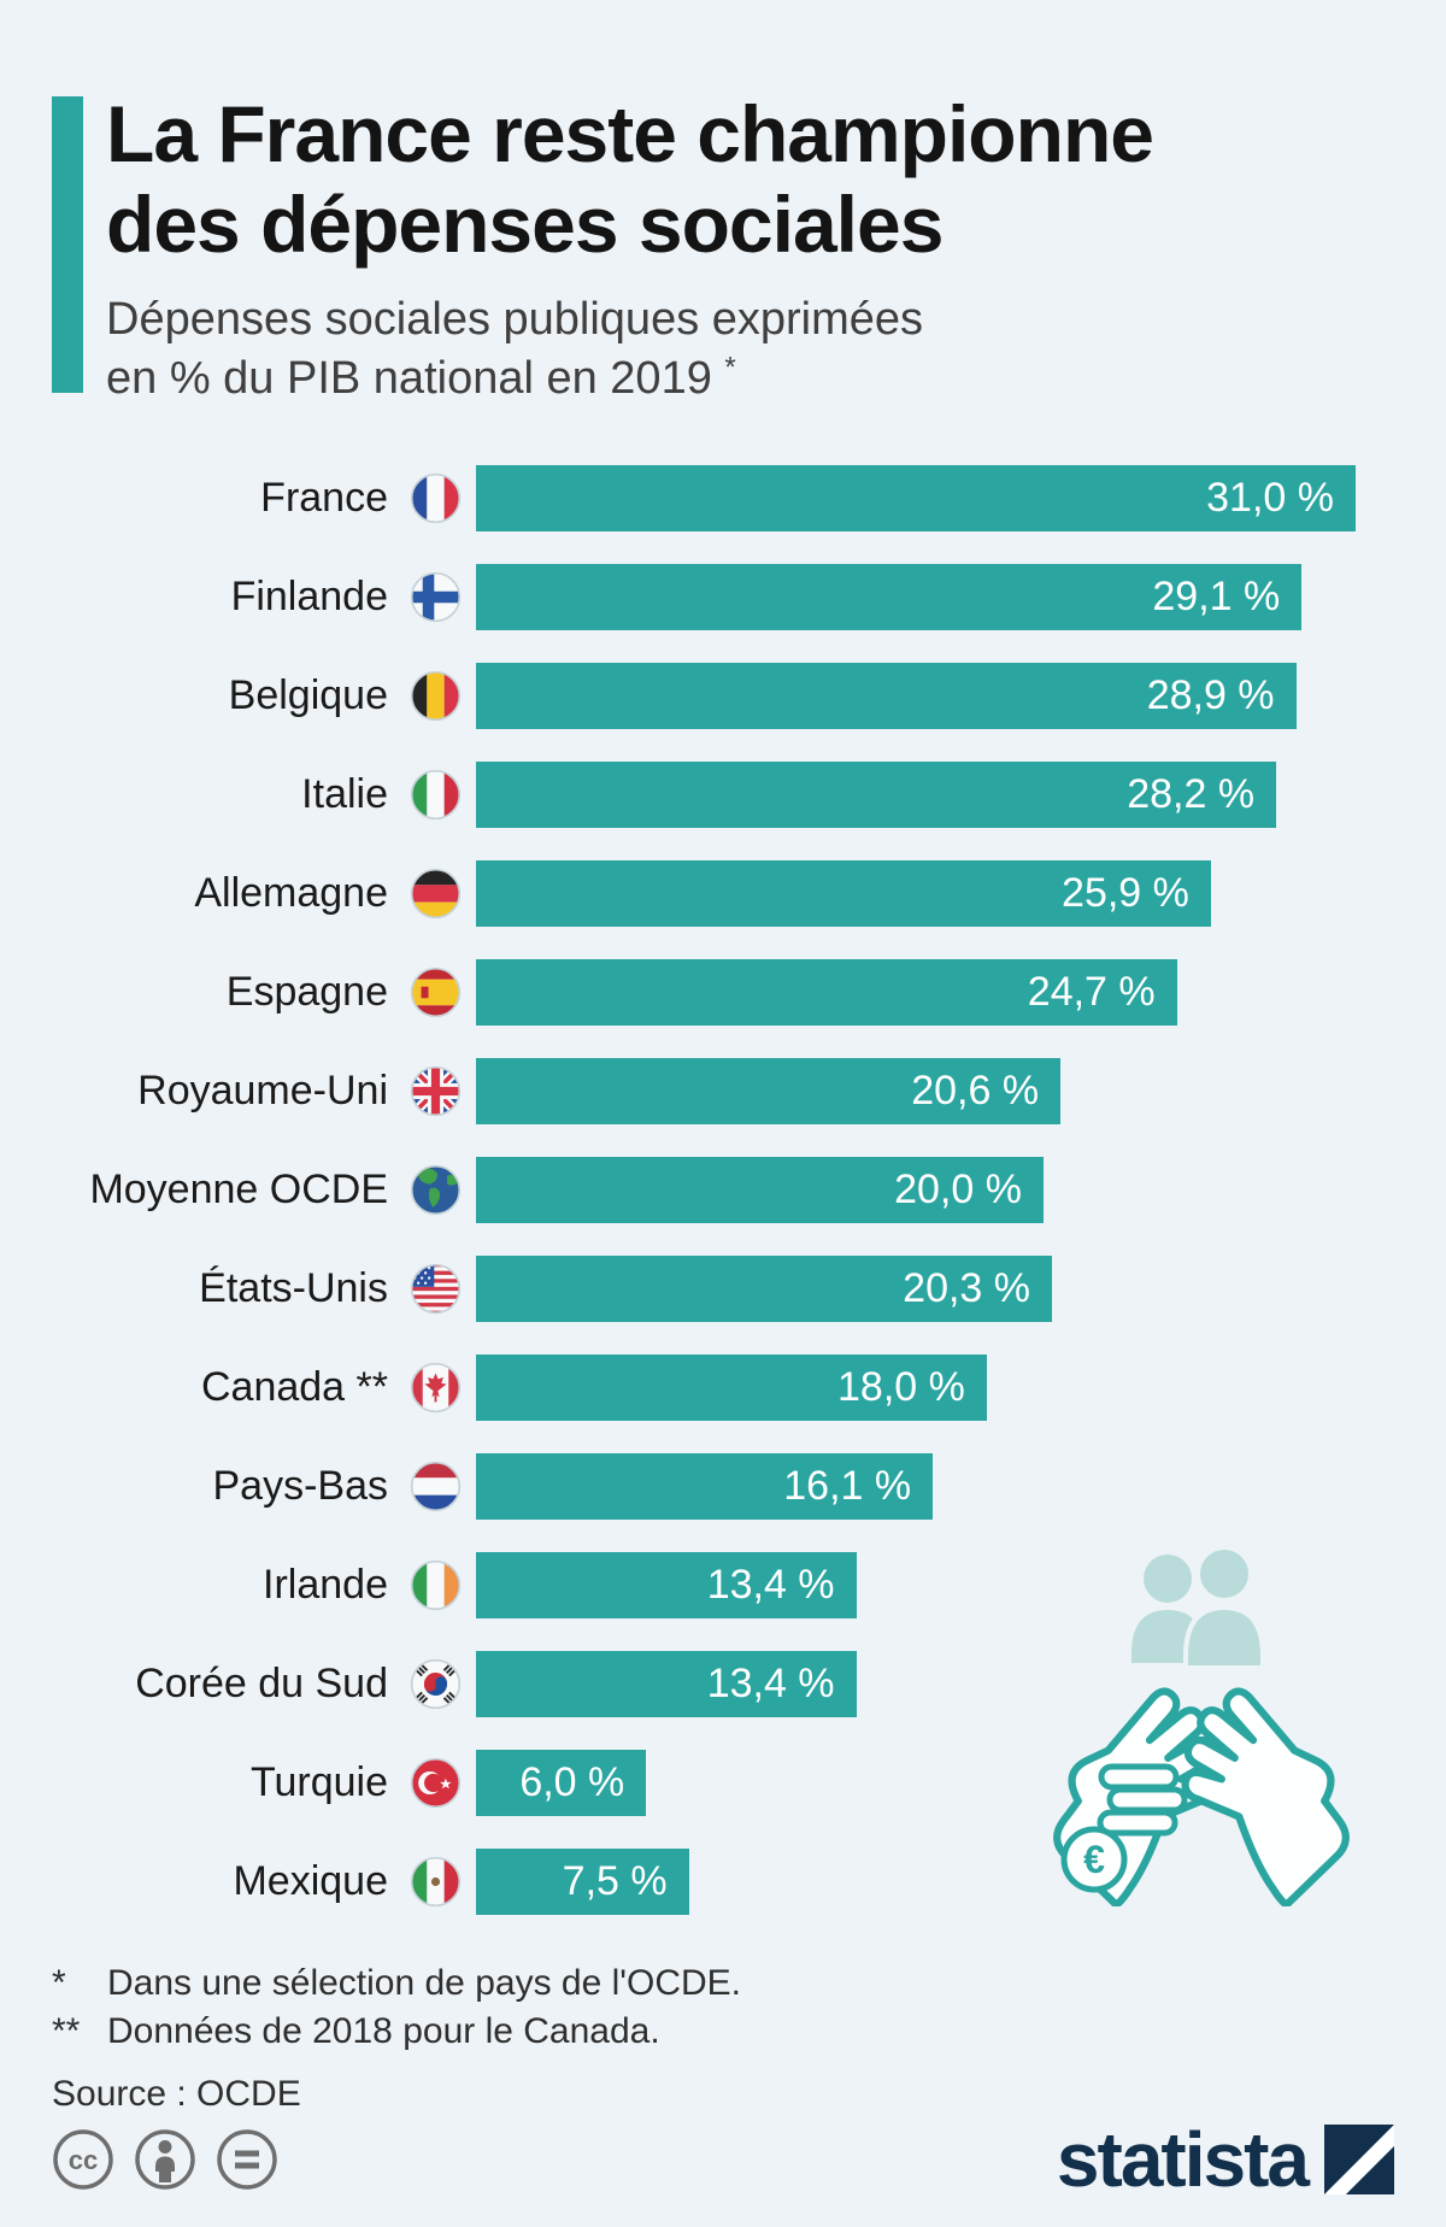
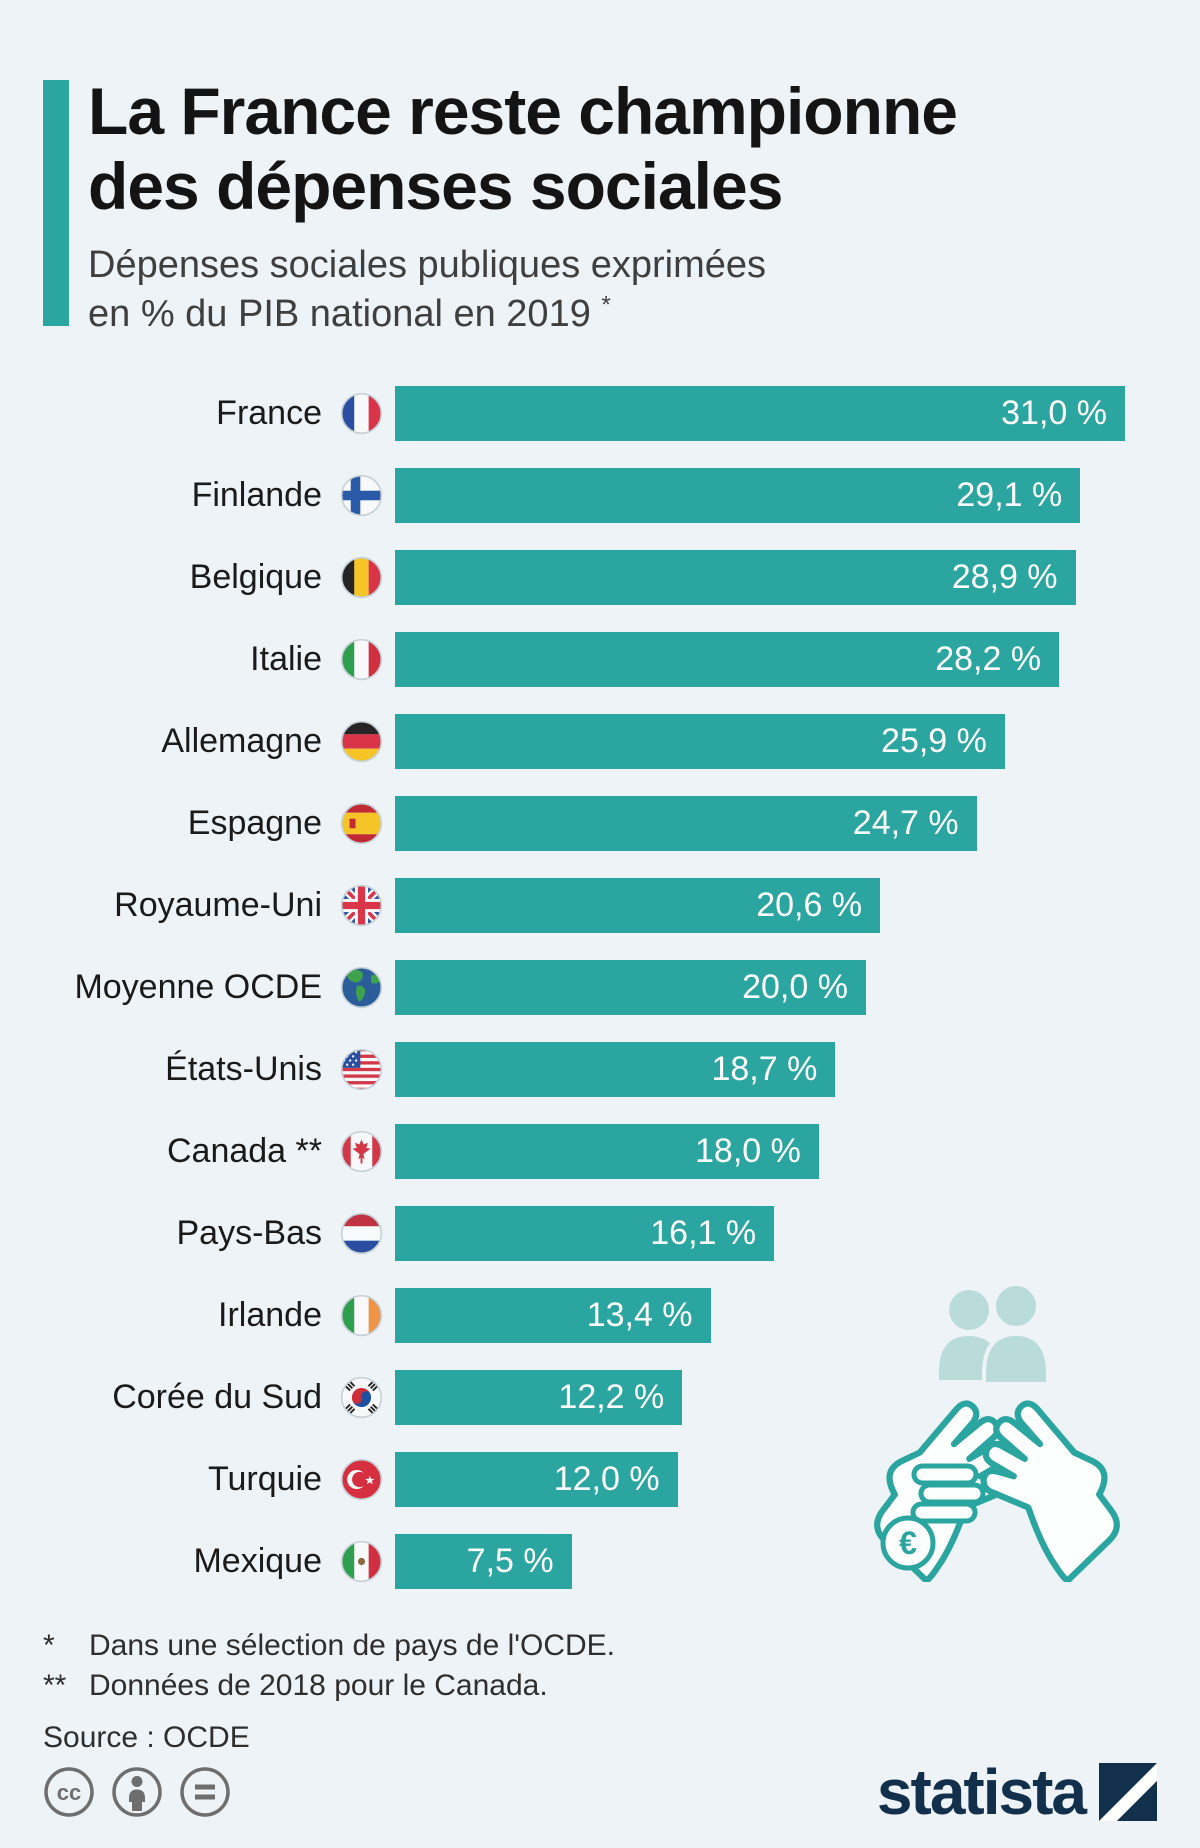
États-Unis: 20,3 -> 18,7
Corée du Sud: 13,4 -> 12,2
Turquie: 6,0 -> 12,0
